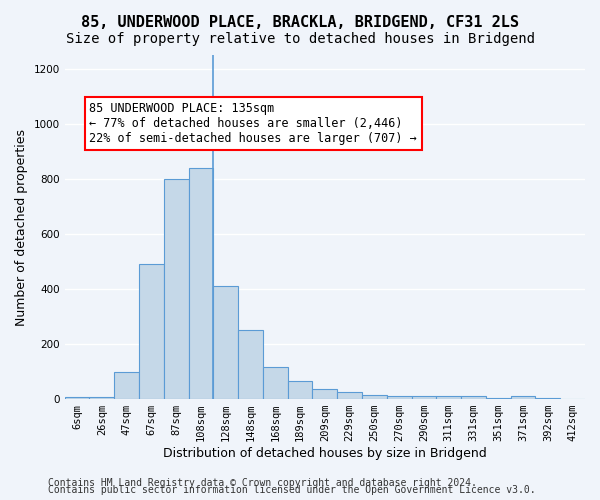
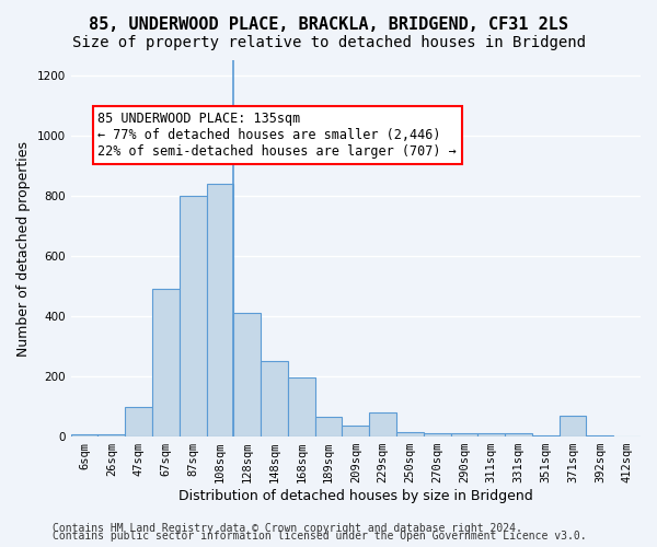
168sqm: 115 -> 195
229sqm: 25 -> 80
371sqm: 10 -> 70
